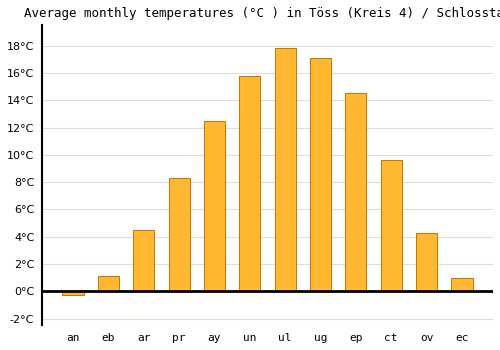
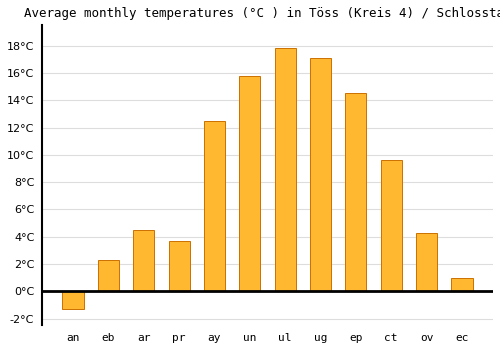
an: -0.3°C -> -1.3°C
eb: 1.1°C -> 2.3°C
pr: 8.3°C -> 3.7°C
